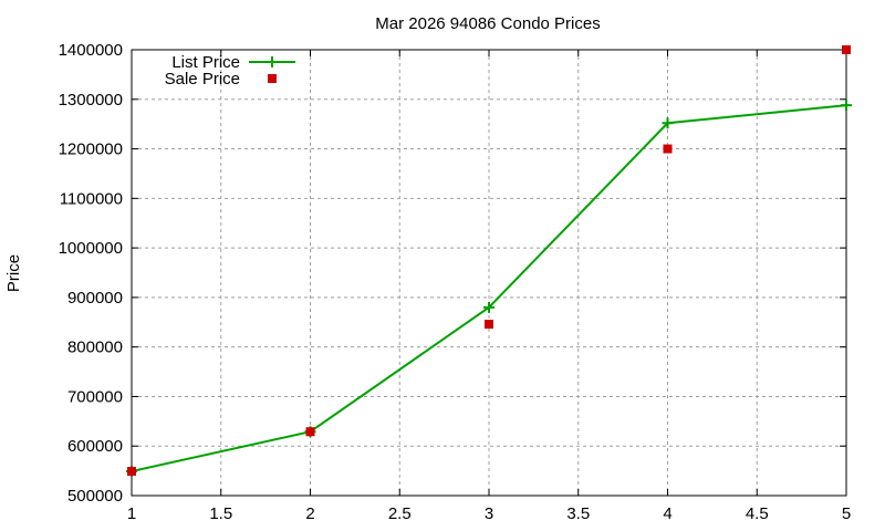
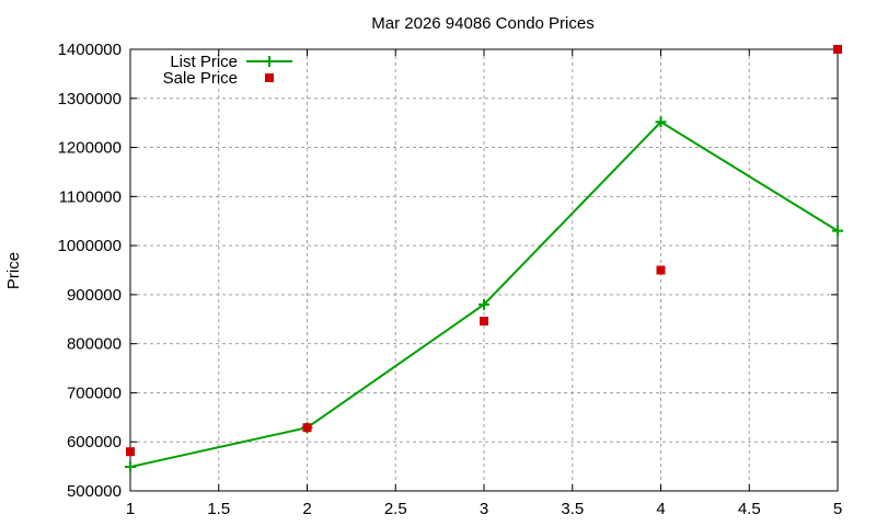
Sale Price/1: 550000 -> 580000
Sale Price/4: 1200000 -> 950000
List Price/5: 1290000 -> 1030000
